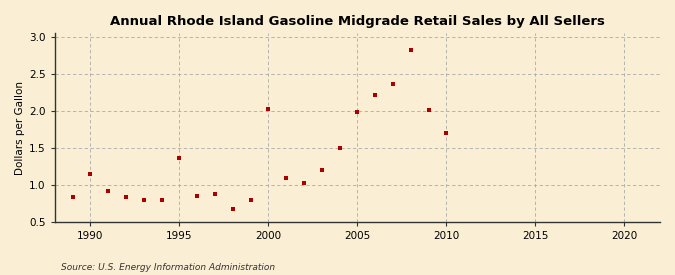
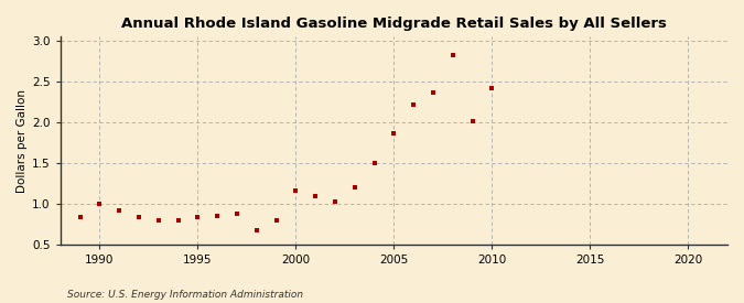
1990: 1.14 -> 1.00
1995: 1.36 -> 0.83
2000: 2.02 -> 1.16
2005: 1.98 -> 1.86
2010: 1.70 -> 2.42
